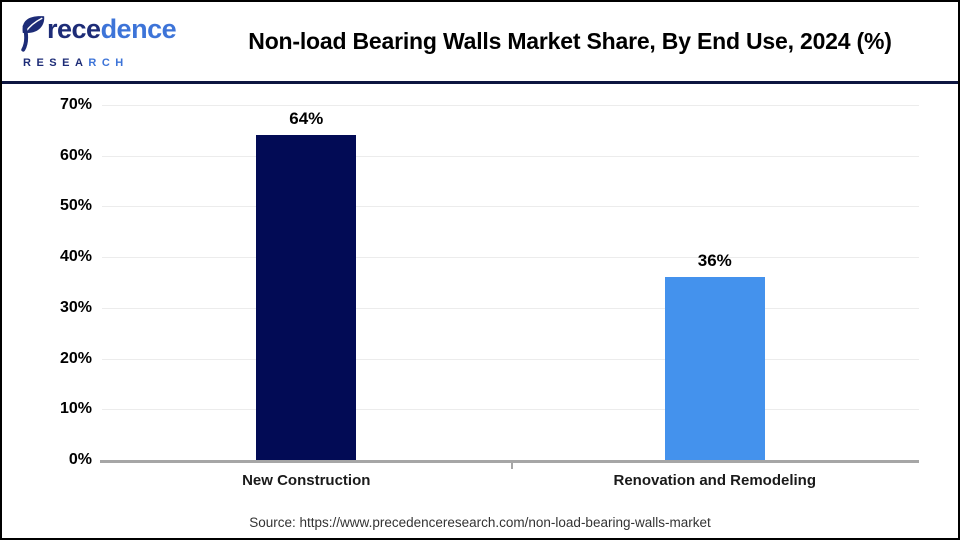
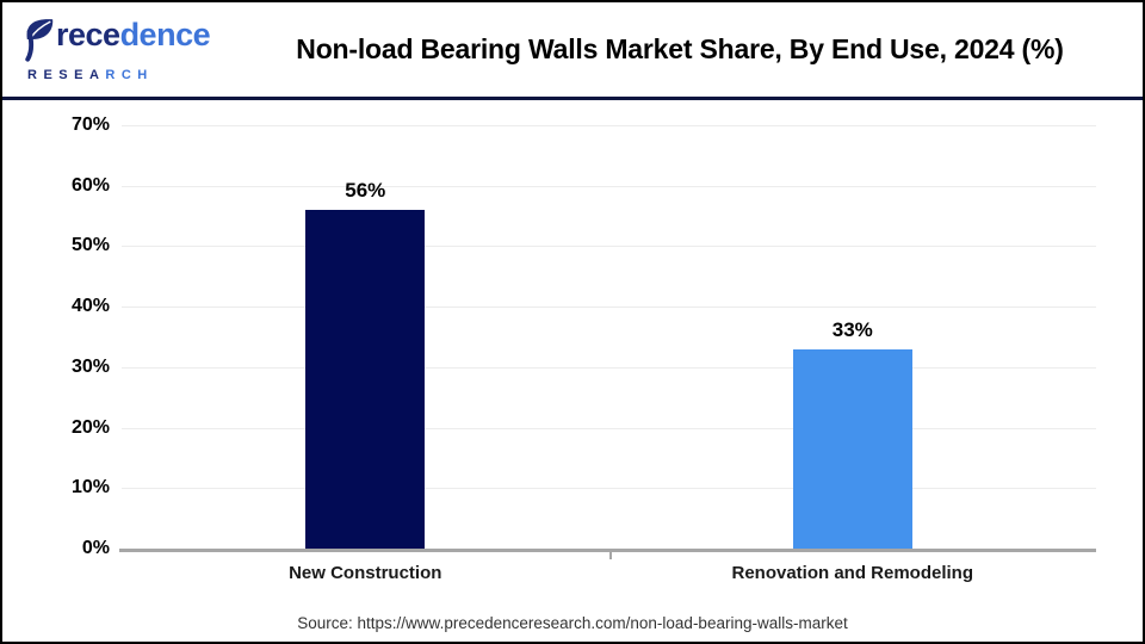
New Construction: 64% -> 56%
Renovation and Remodeling: 36% -> 33%
